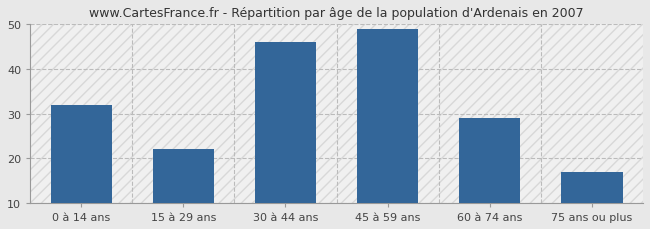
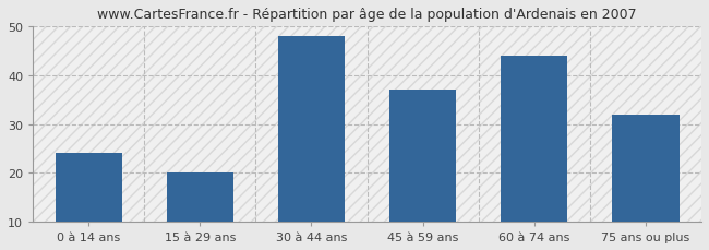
0 à 14 ans: 32 -> 24
15 à 29 ans: 22 -> 20
30 à 44 ans: 46 -> 48
45 à 59 ans: 49 -> 37
60 à 74 ans: 29 -> 44
75 ans ou plus: 17 -> 32
